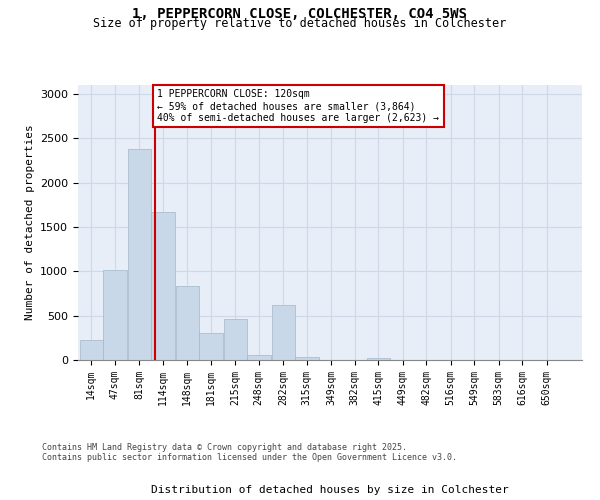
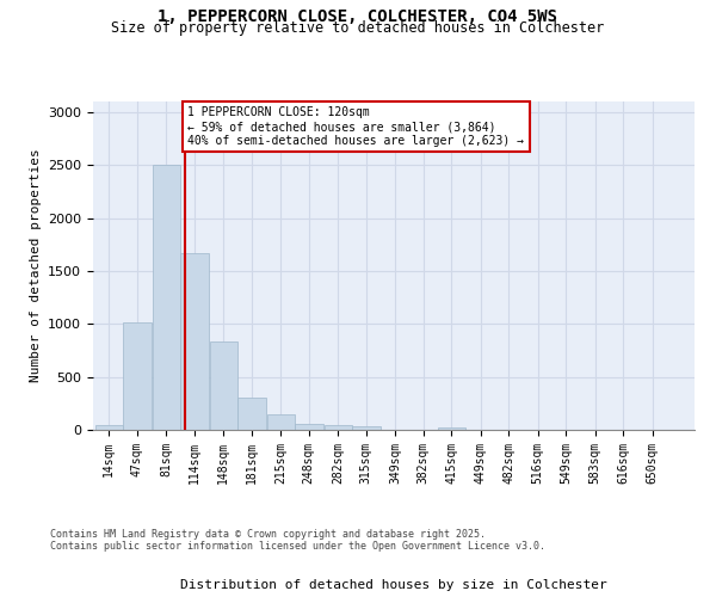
14sqm: 220 -> 50
81sqm: 2380 -> 2500
215sqm: 460 -> 150
282sqm: 620 -> 50
